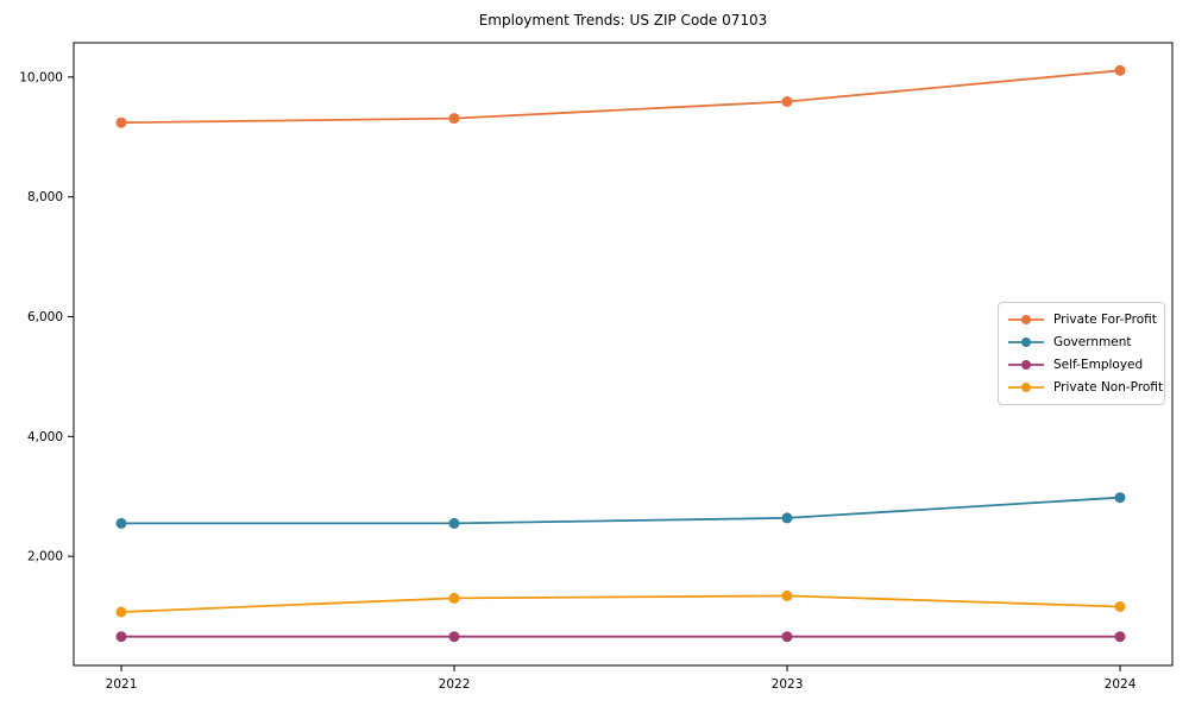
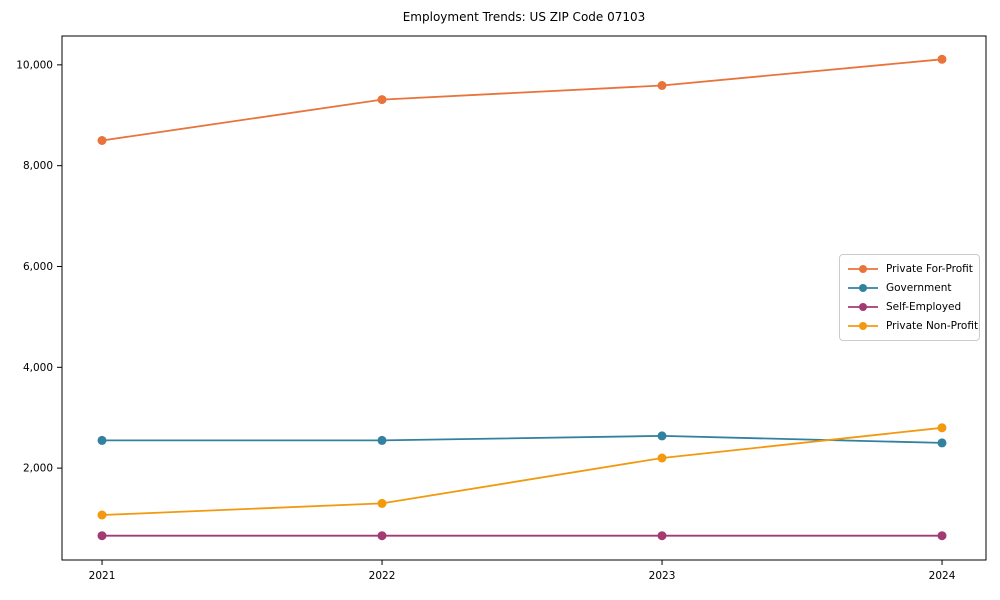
Private For-Profit/2021: 9200 -> 8500
Private Non-Profit/2023: 1300 -> 2200
Government/2024: 3000 -> 2500
Private Non-Profit/2024: 1200 -> 2800
